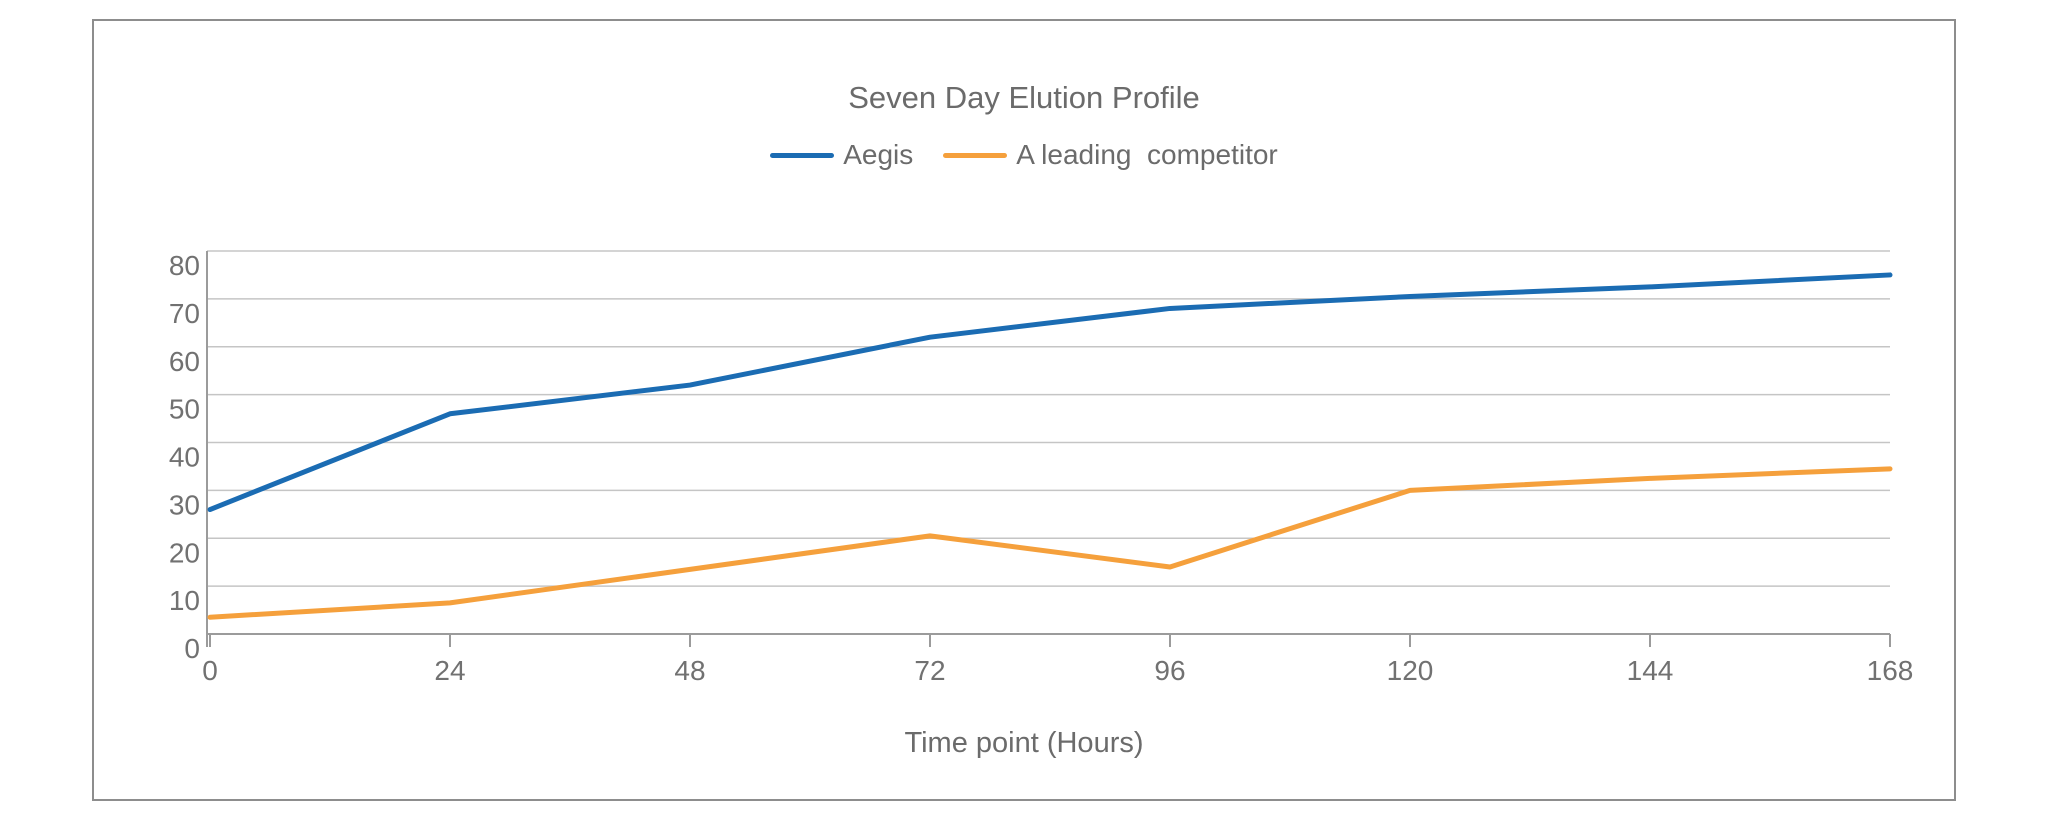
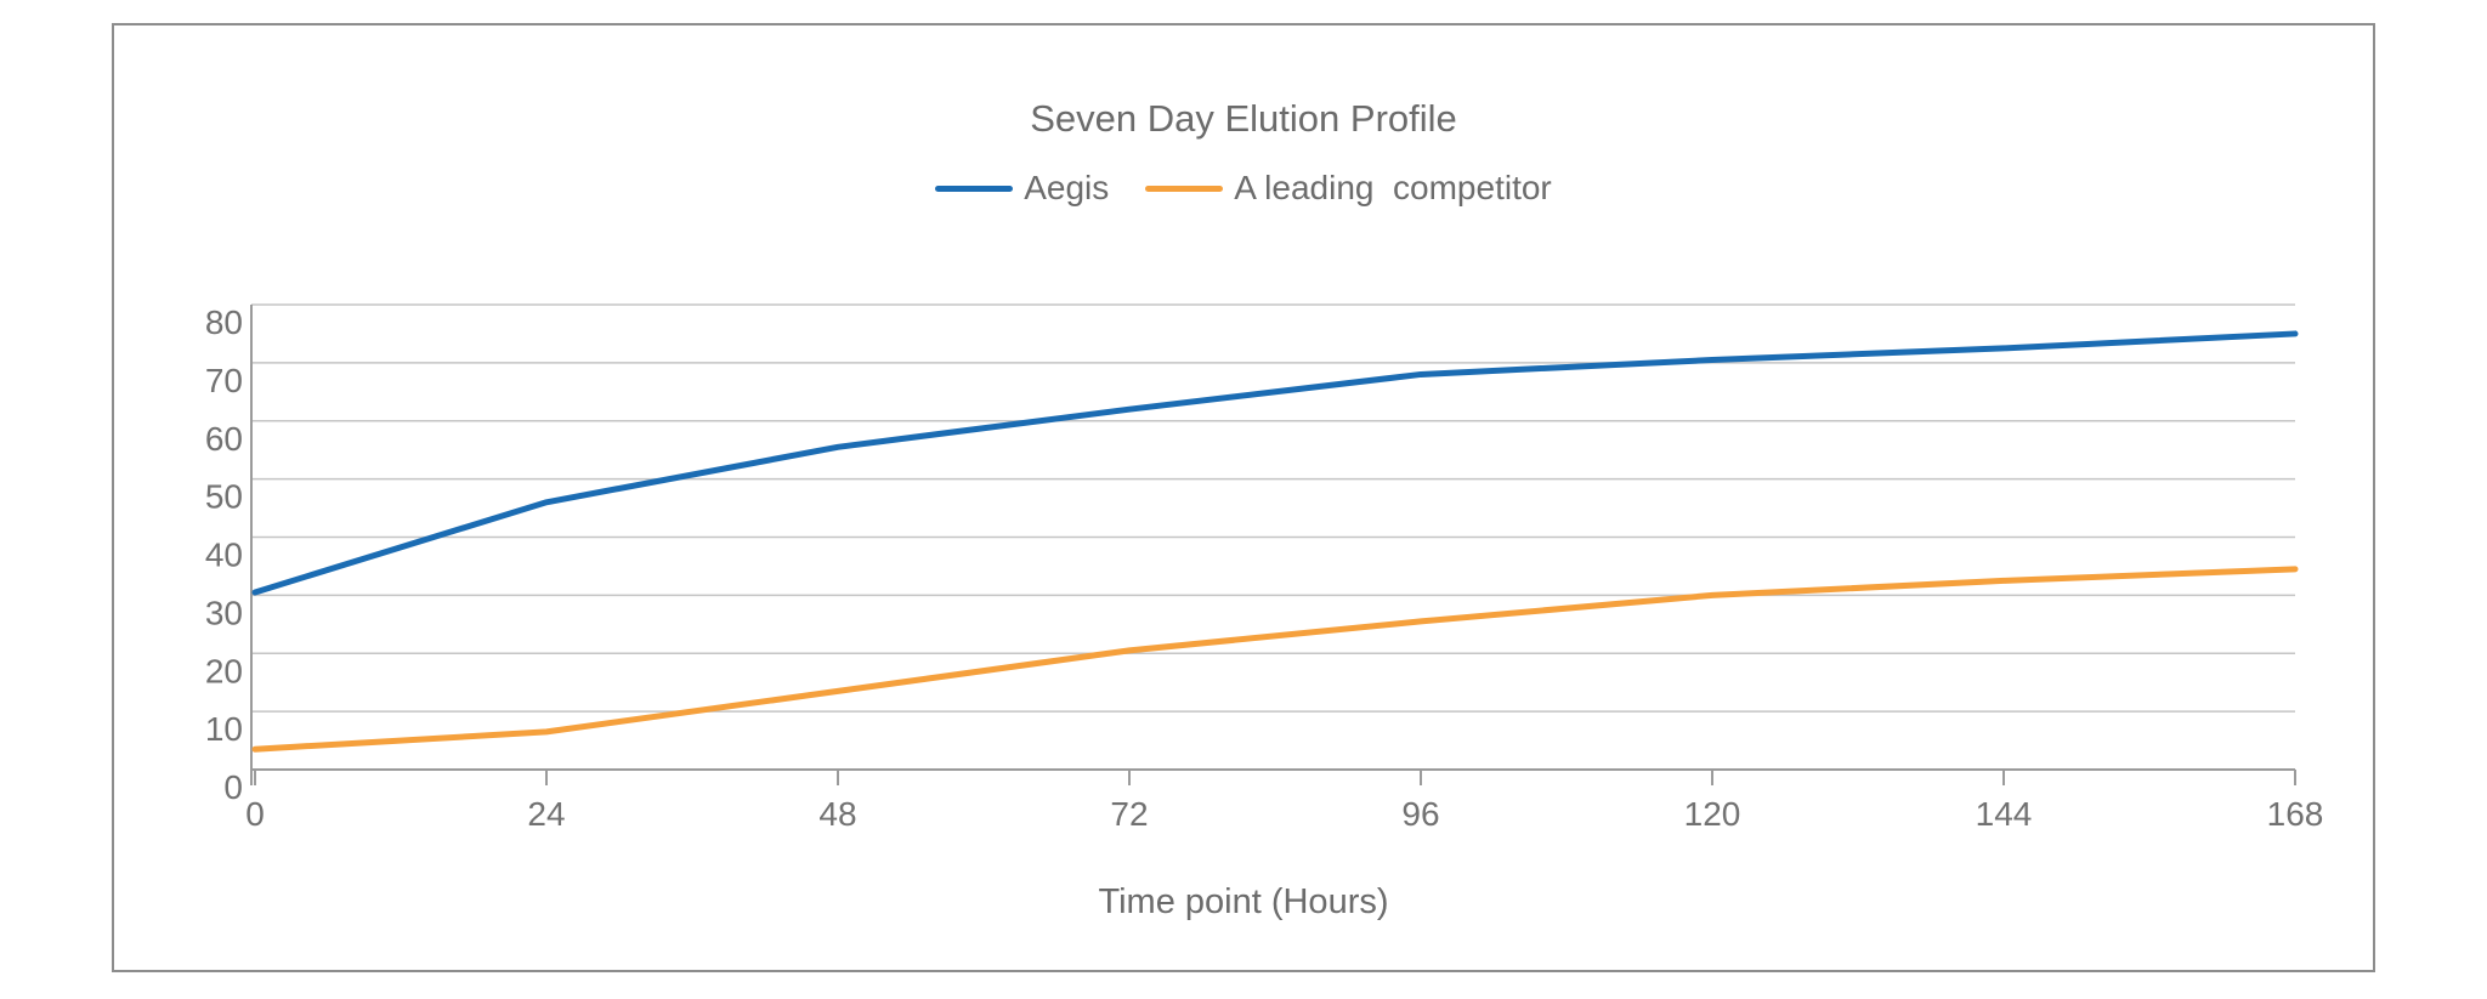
Aegis/0: 26 -> 30
Aegis/48: 52 -> 56
A leading competitor/96: 14 -> 26
